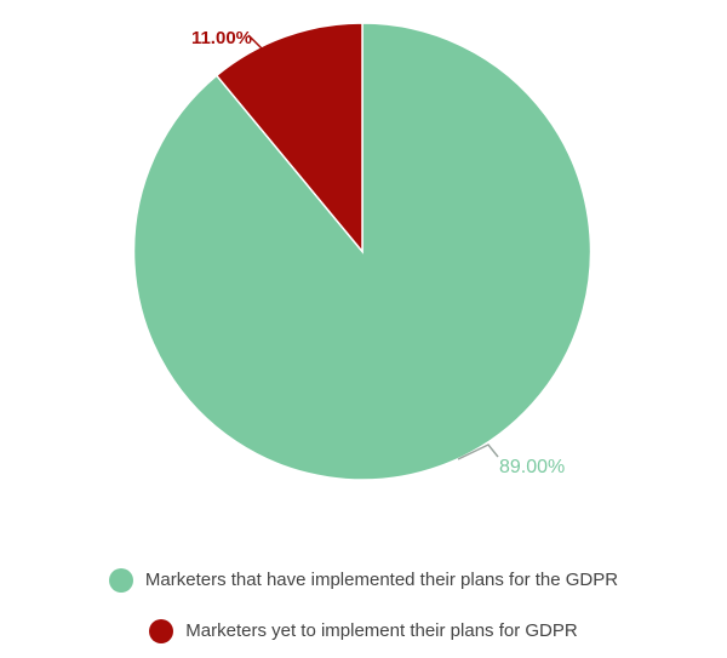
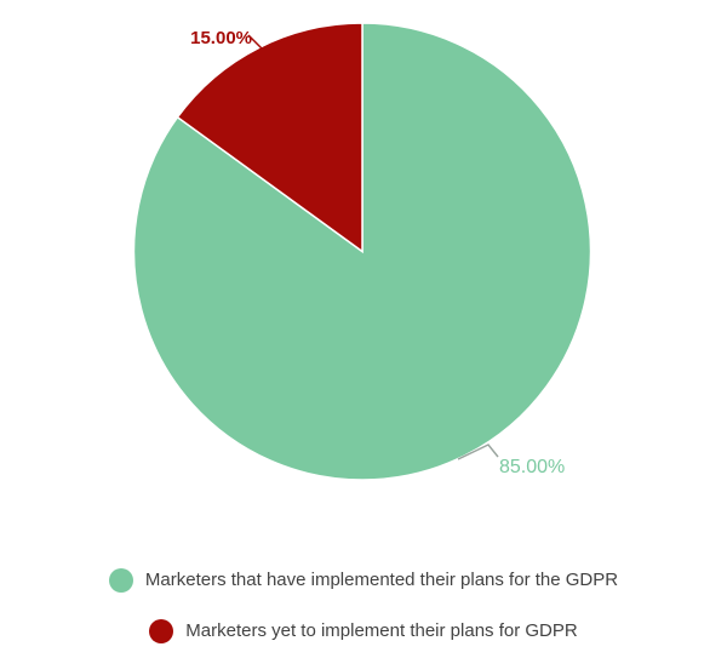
Marketers that have implemented their plans for the GDPR: 89.00% -> 85.00%
Marketers yet to implement their plans for GDPR: 11.00% -> 15.00%
